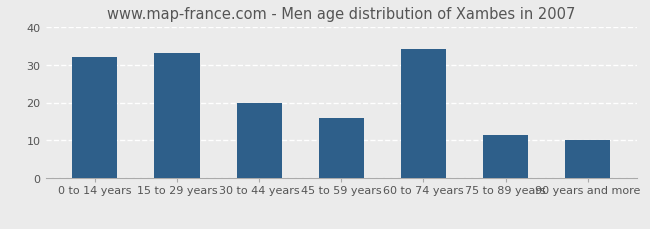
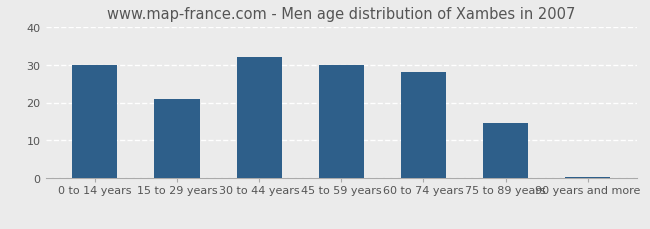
0 to 14 years: 32.0 -> 30.0
15 to 29 years: 33.0 -> 21.0
30 to 44 years: 20.0 -> 32.0
45 to 59 years: 16.0 -> 30.0
60 to 74 years: 34.0 -> 28.0
75 to 89 years: 11.5 -> 14.5
90 years and more: 10.0 -> 0.5
